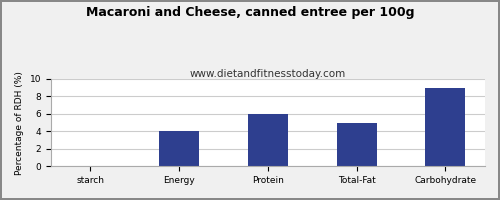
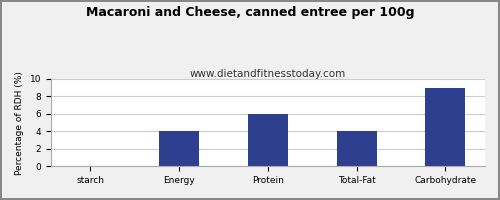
Total-Fat: 5 -> 4
